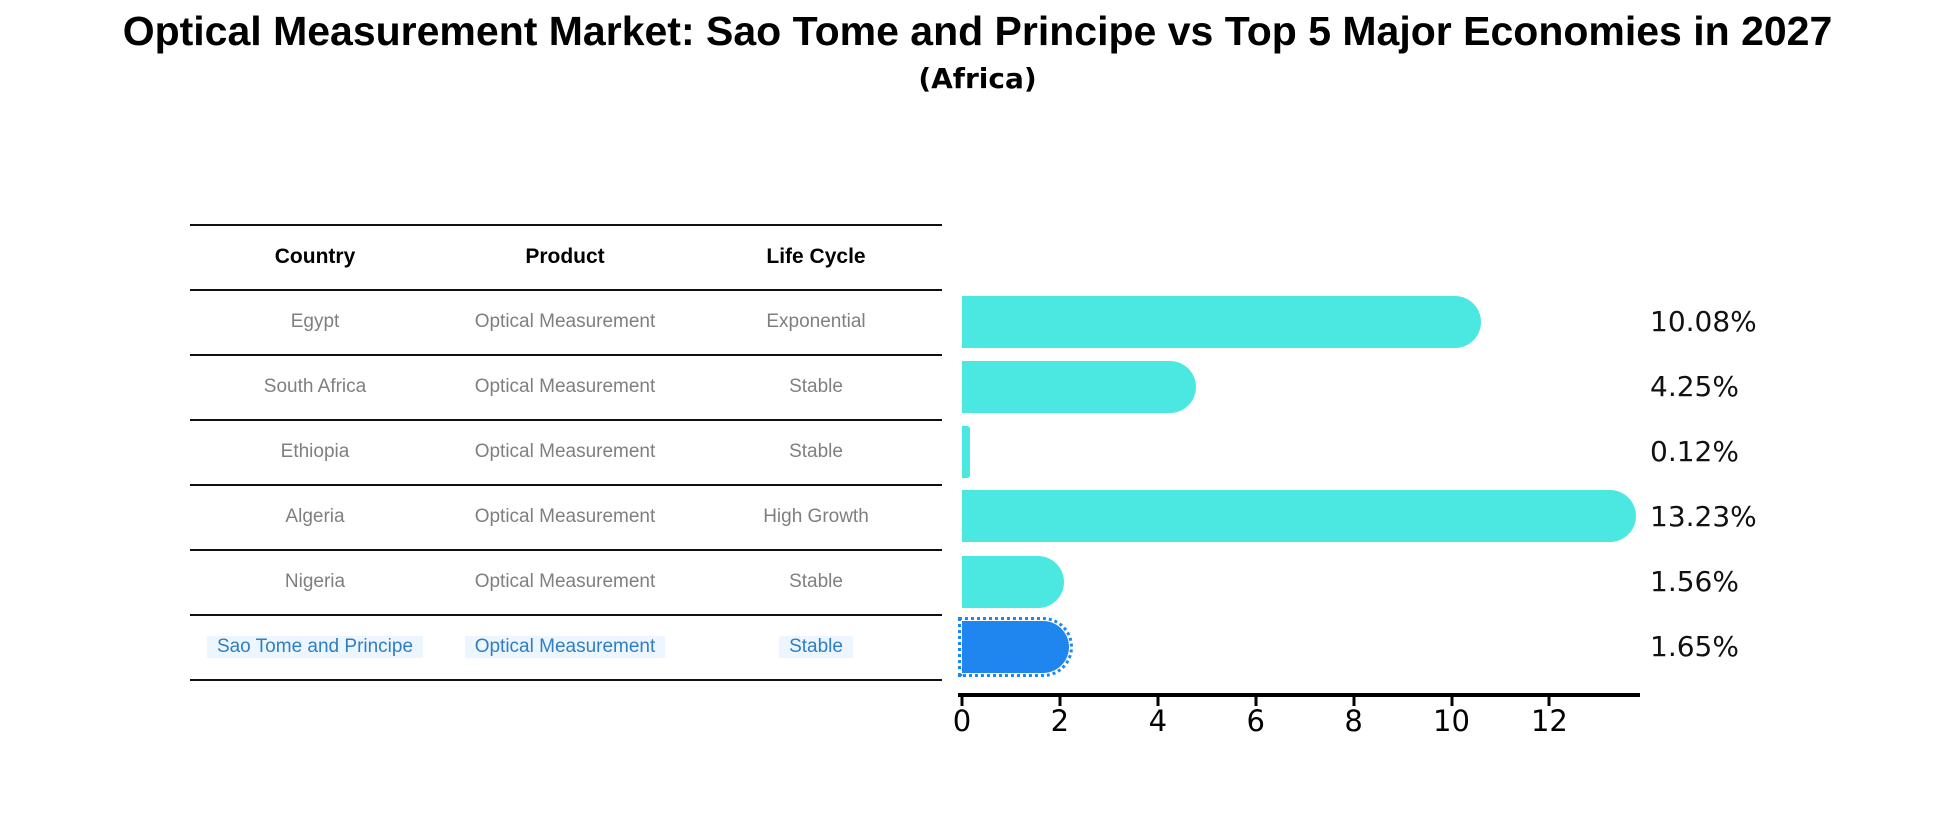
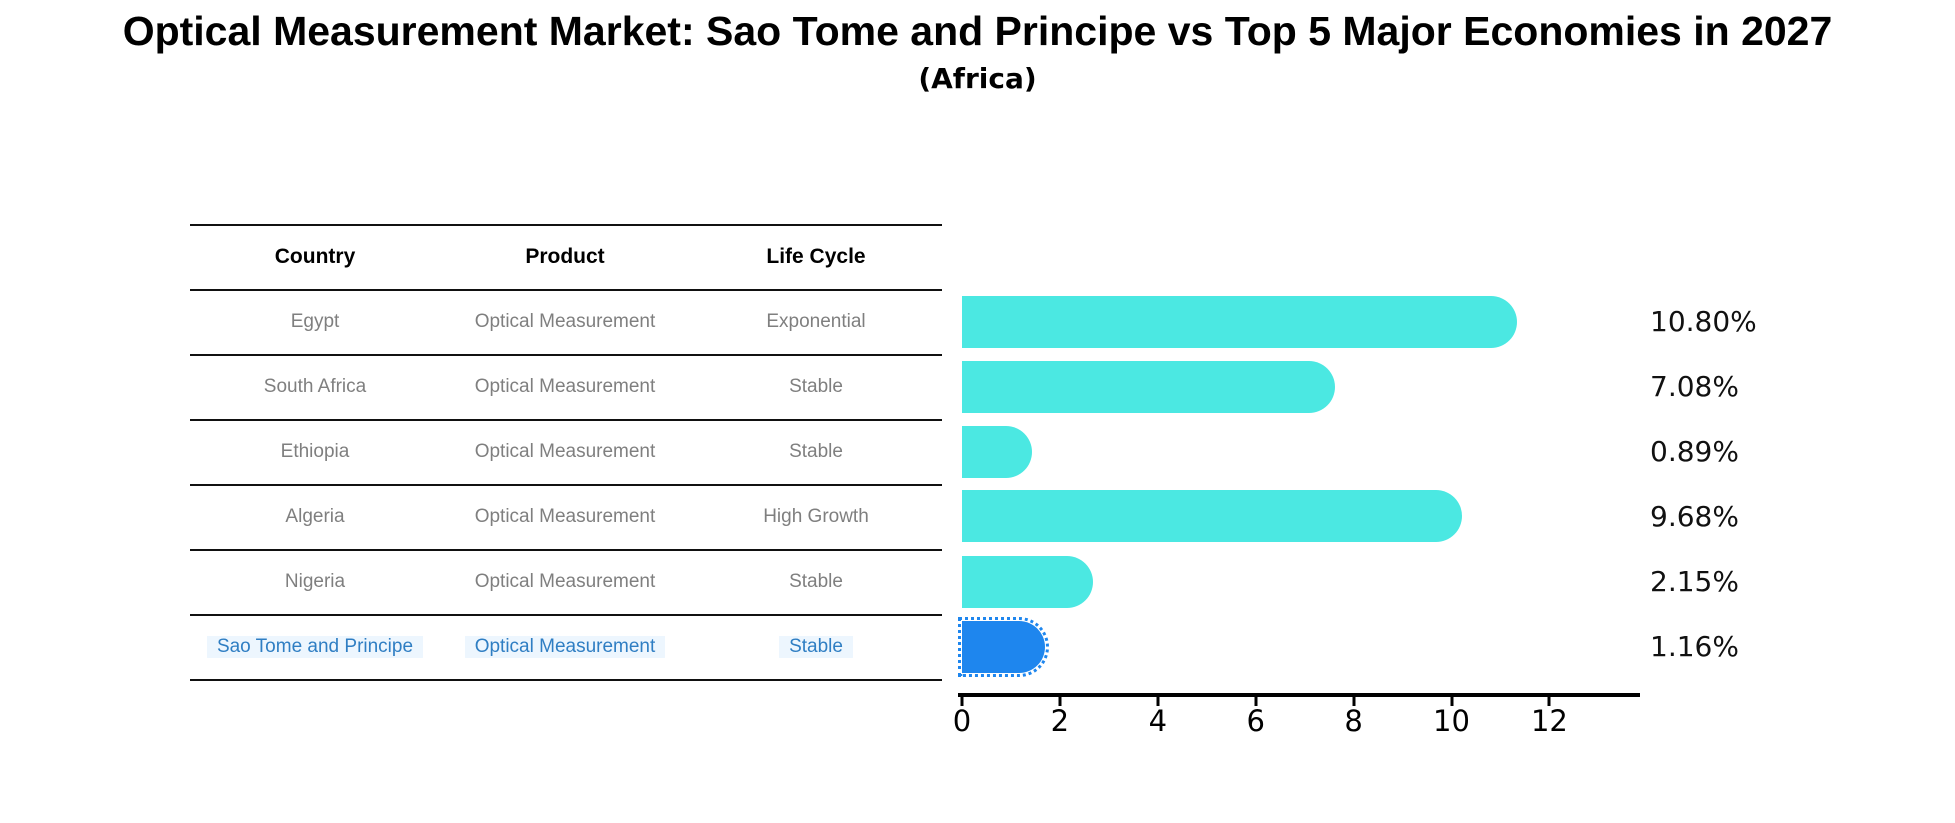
Egypt: 10.08% -> 10.80%
South Africa: 4.25% -> 7.08%
Ethiopia: 0.12% -> 0.89%
Algeria: 13.23% -> 9.68%
Nigeria: 1.56% -> 2.15%
Sao Tome and Principe: 1.65% -> 1.16%
